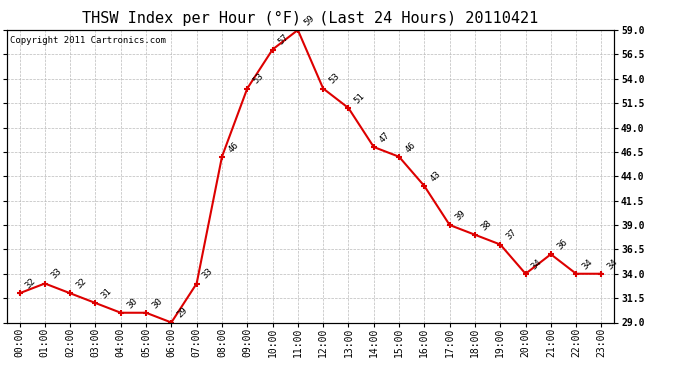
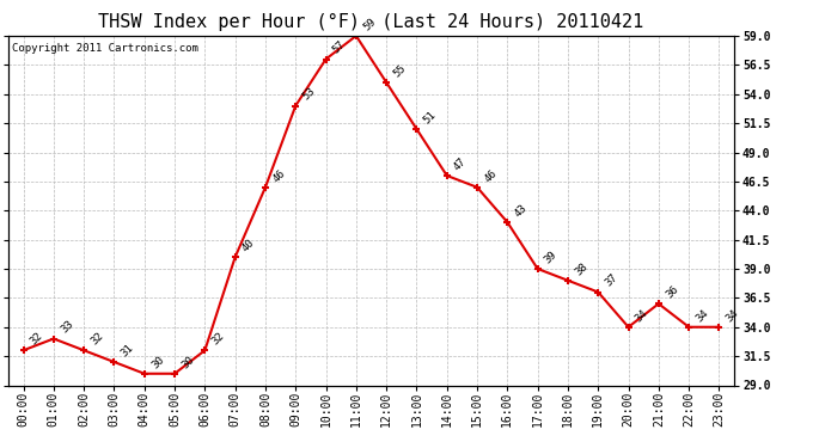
06:00: 29 -> 32
07:00: 33 -> 40
12:00: 53 -> 55
